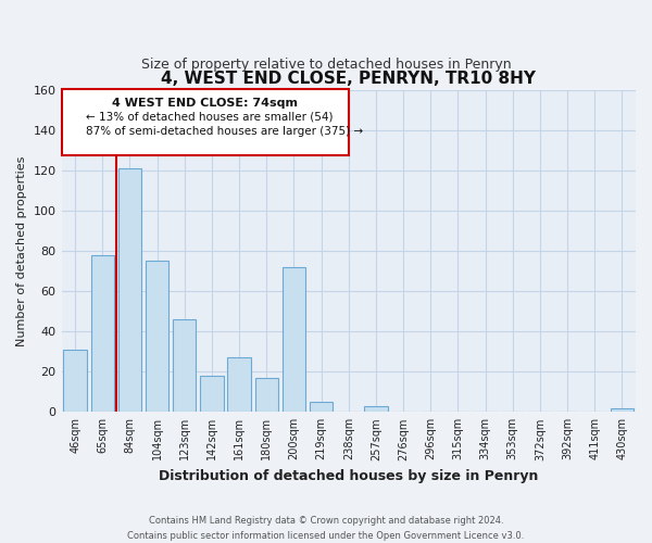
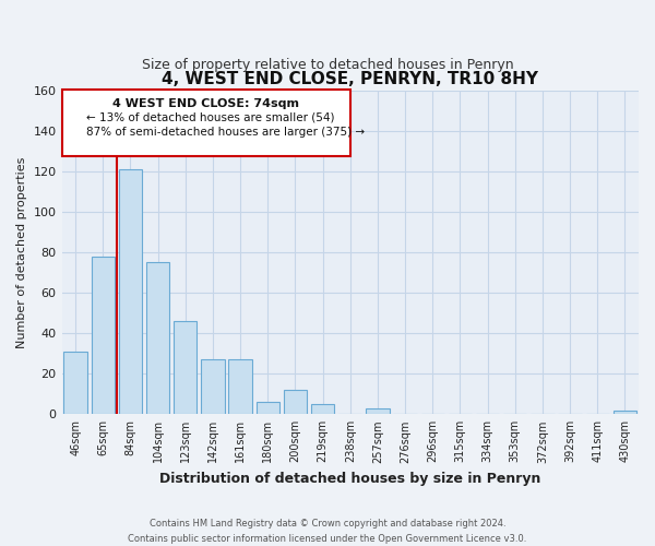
142sqm: 18 -> 27
180sqm: 17 -> 6
200sqm: 72 -> 12
